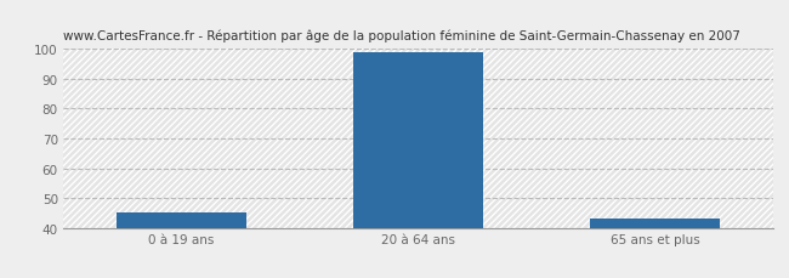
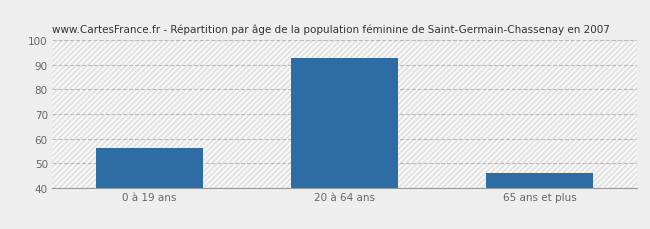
0 à 19 ans: 45 -> 56
20 à 64 ans: 99 -> 93
65 ans et plus: 43 -> 46
